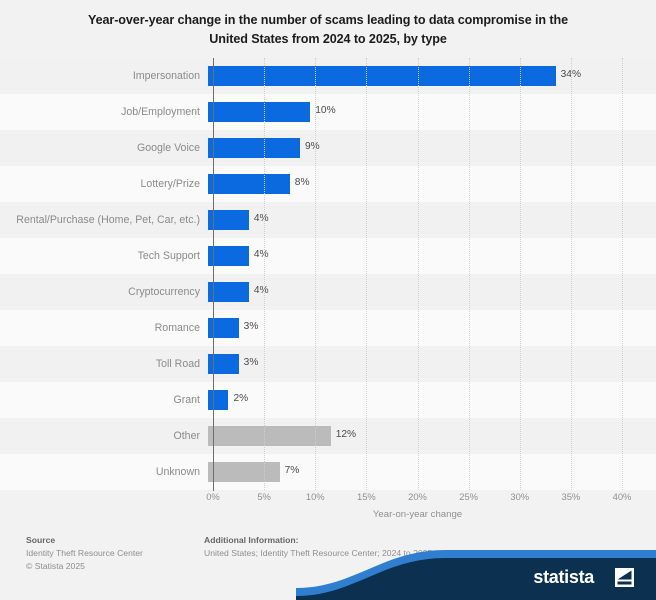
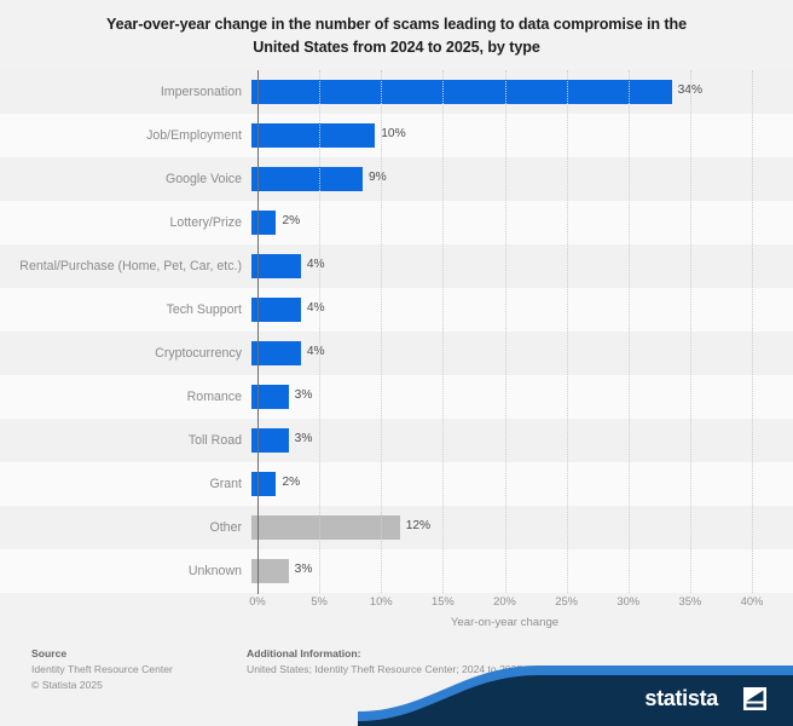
Lottery/Prize: 8% -> 2%
Unknown: 7% -> 3%
